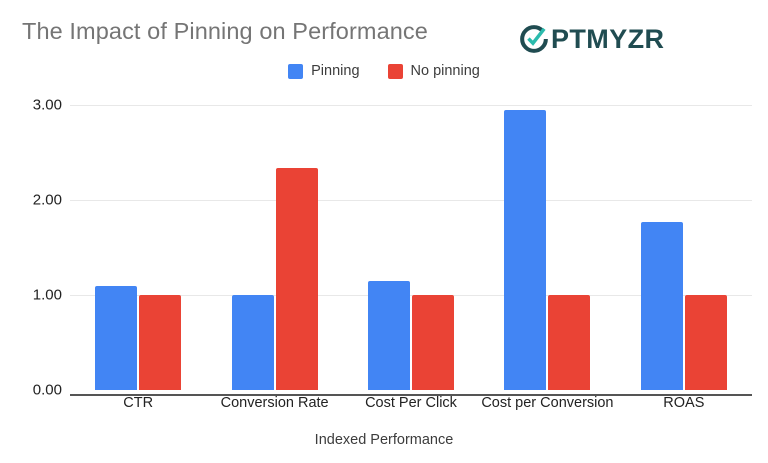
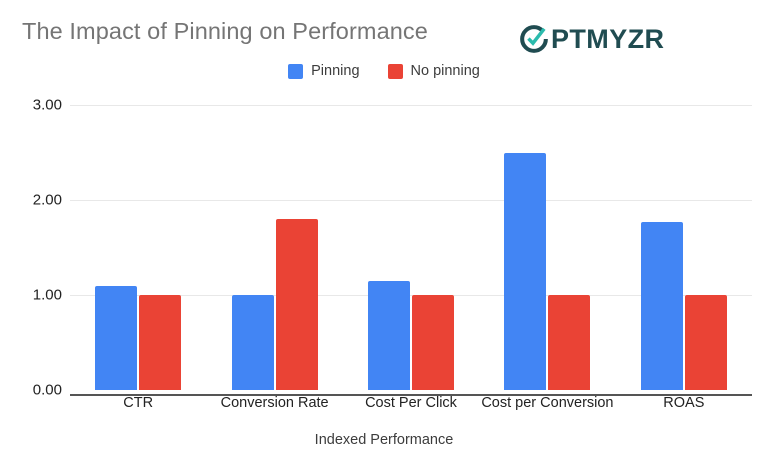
No pinning/Conversion Rate: 2.3 -> 1.8
Pinning/Cost per Conversion: 3.0 -> 2.5
